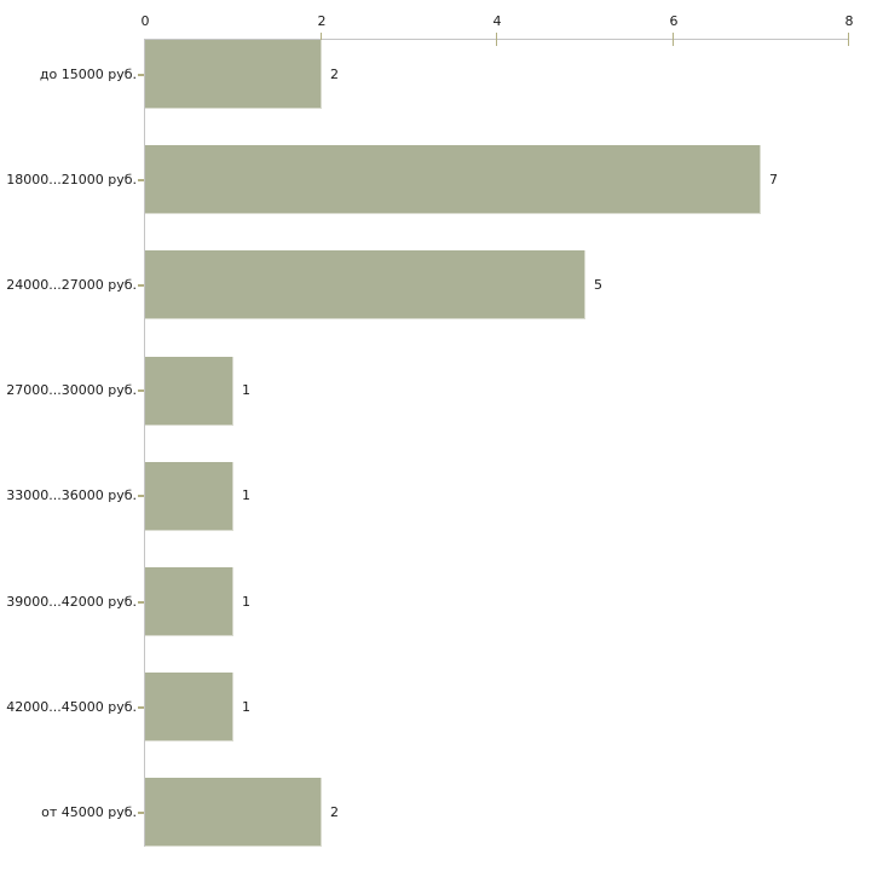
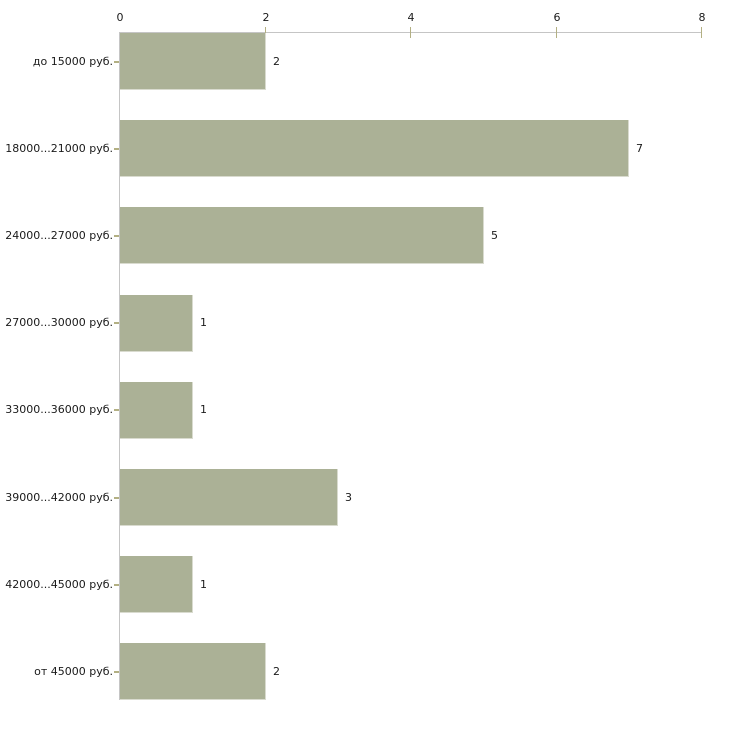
39000...42000 руб.: 1 -> 3
